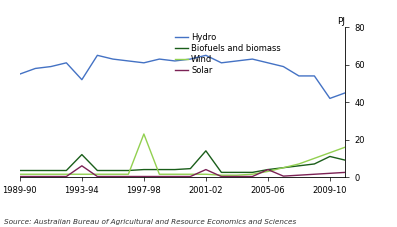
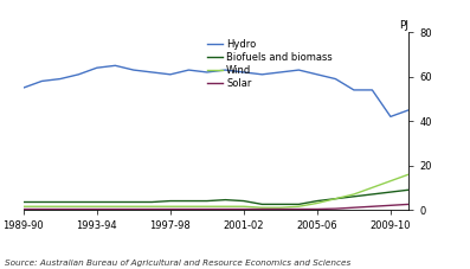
Hydro/1993-94: 52 -> 64
Biofuels and biomass/1993-94: 12 -> 4
Solar/1993-94: 6 -> 0
Wind/1997-98: 23 -> 2
Hydro/2001-02: 65 -> 62
Biofuels and biomass/2001-02: 14 -> 4
Solar/2001-02: 4 -> 0
Solar/2005-06: 4 -> 0
Biofuels and biomass/2009-10: 11 -> 8
